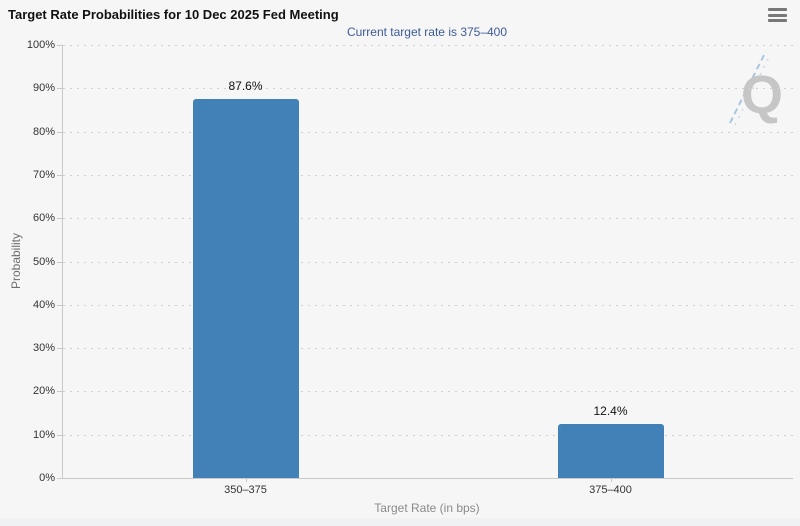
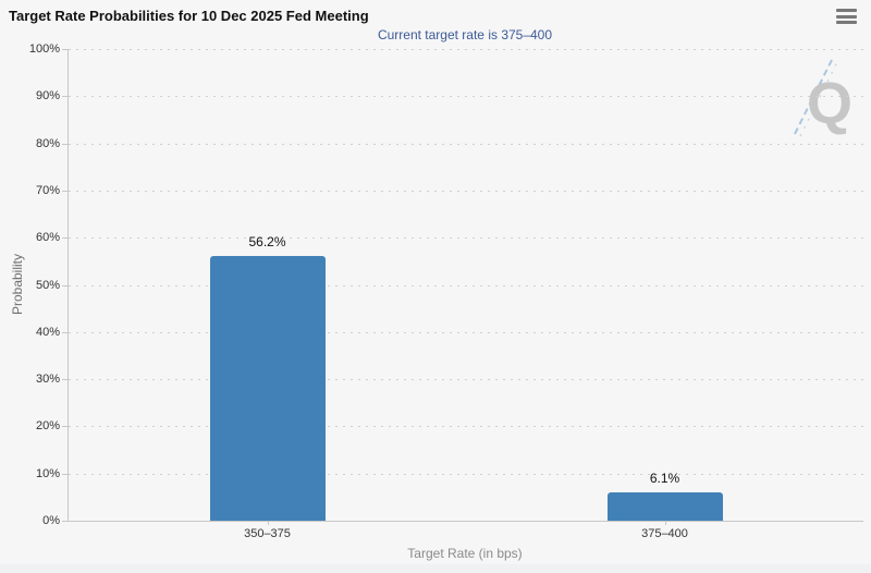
350–375: 87.6% -> 56.2%
375–400: 12.4% -> 6.1%
